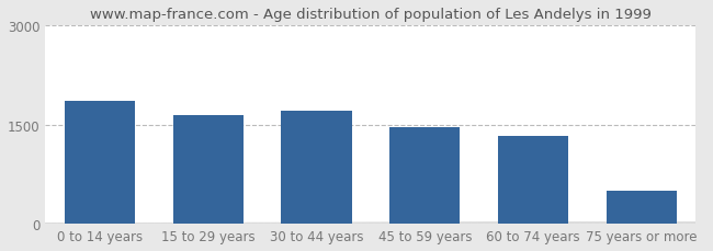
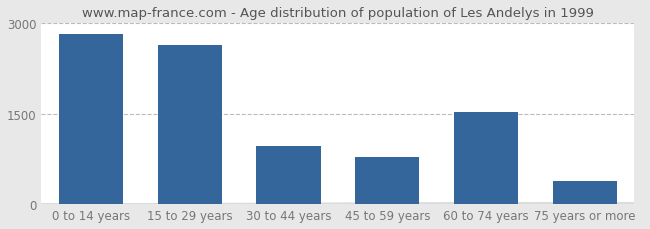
0 to 14 years: 1860 -> 2820
15 to 29 years: 1640 -> 2640
30 to 44 years: 1710 -> 960
45 to 59 years: 1460 -> 780
60 to 74 years: 1330 -> 1520
75 years or more: 500 -> 380
